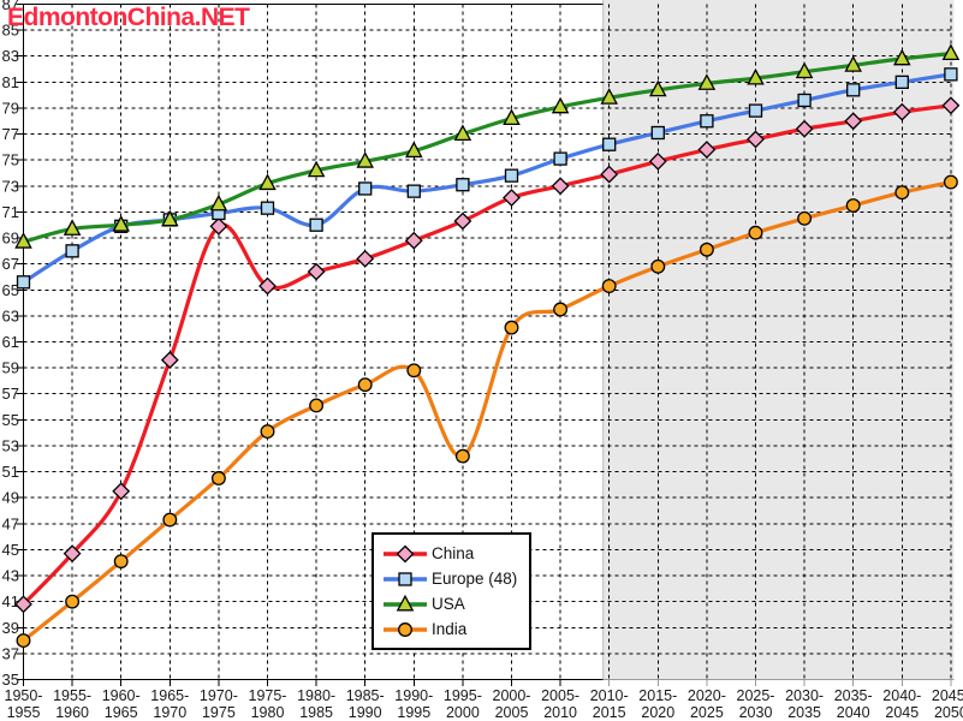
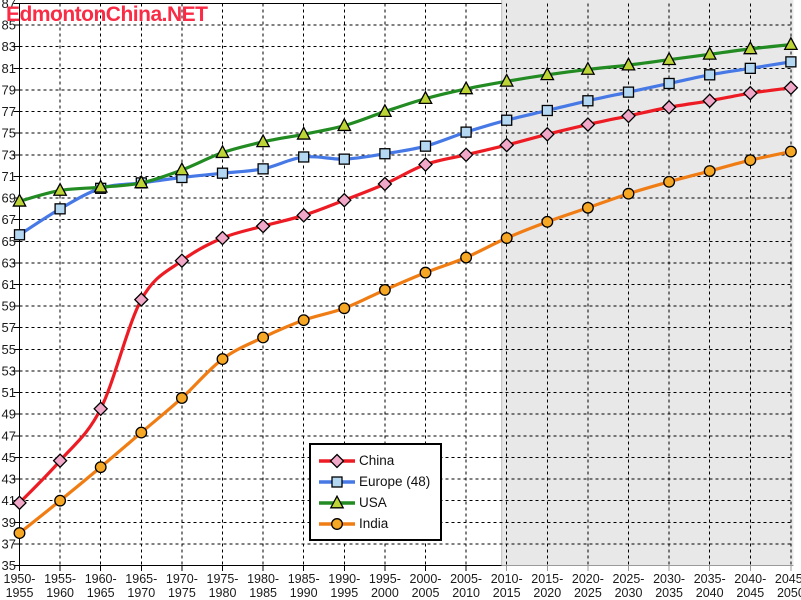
China/1970-1975: 69.9 -> 63.2
Europe (48)/1980-1985: 70.0 -> 71.7
India/1995-2000: 52.2 -> 60.5
